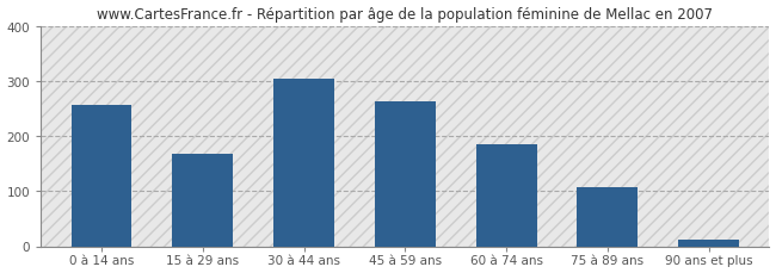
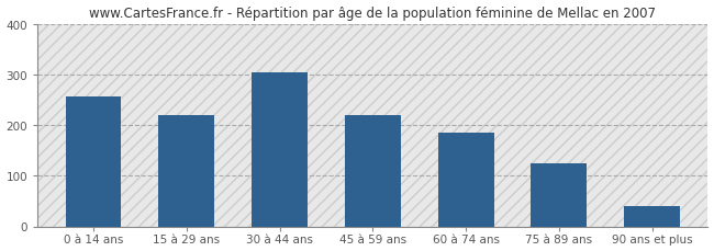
15 à 29 ans: 168 -> 220
45 à 59 ans: 263 -> 220
75 à 89 ans: 108 -> 125
90 ans et plus: 12 -> 40
